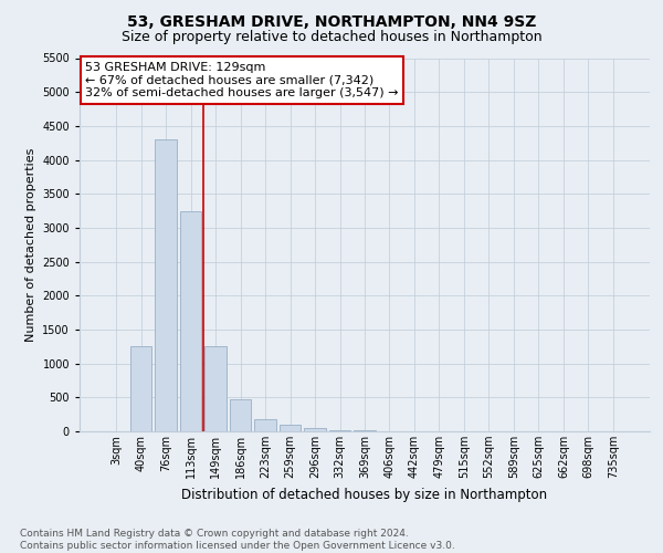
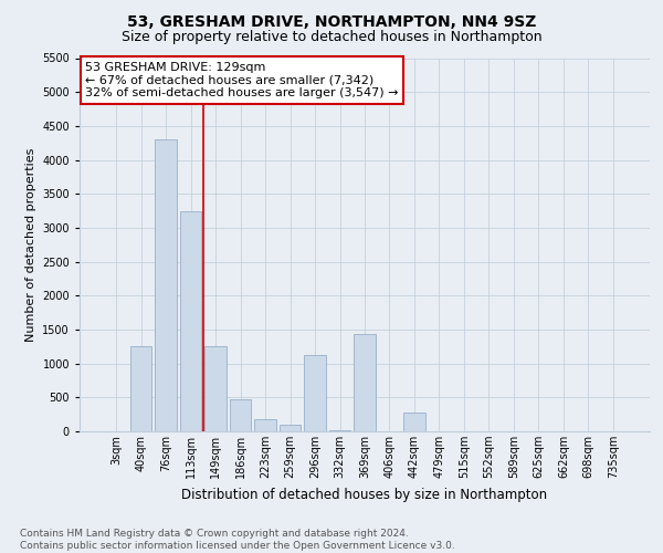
296sqm: 50 -> 1120
369sqm: 10 -> 1440
442sqm: 0 -> 280
